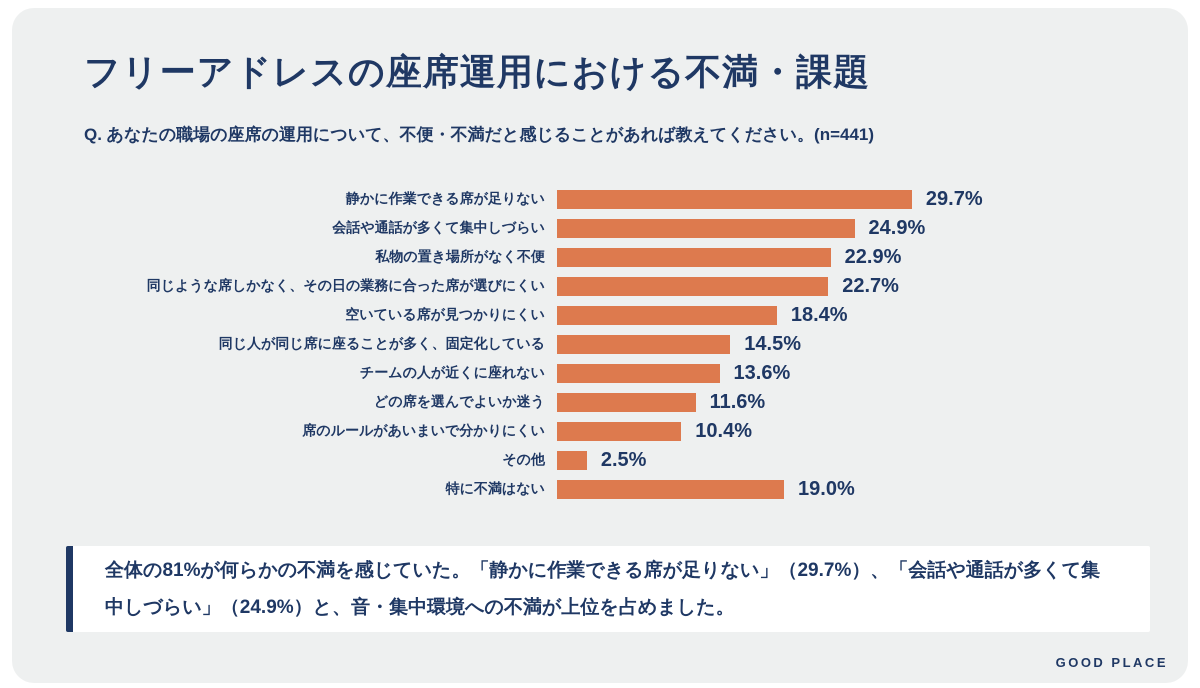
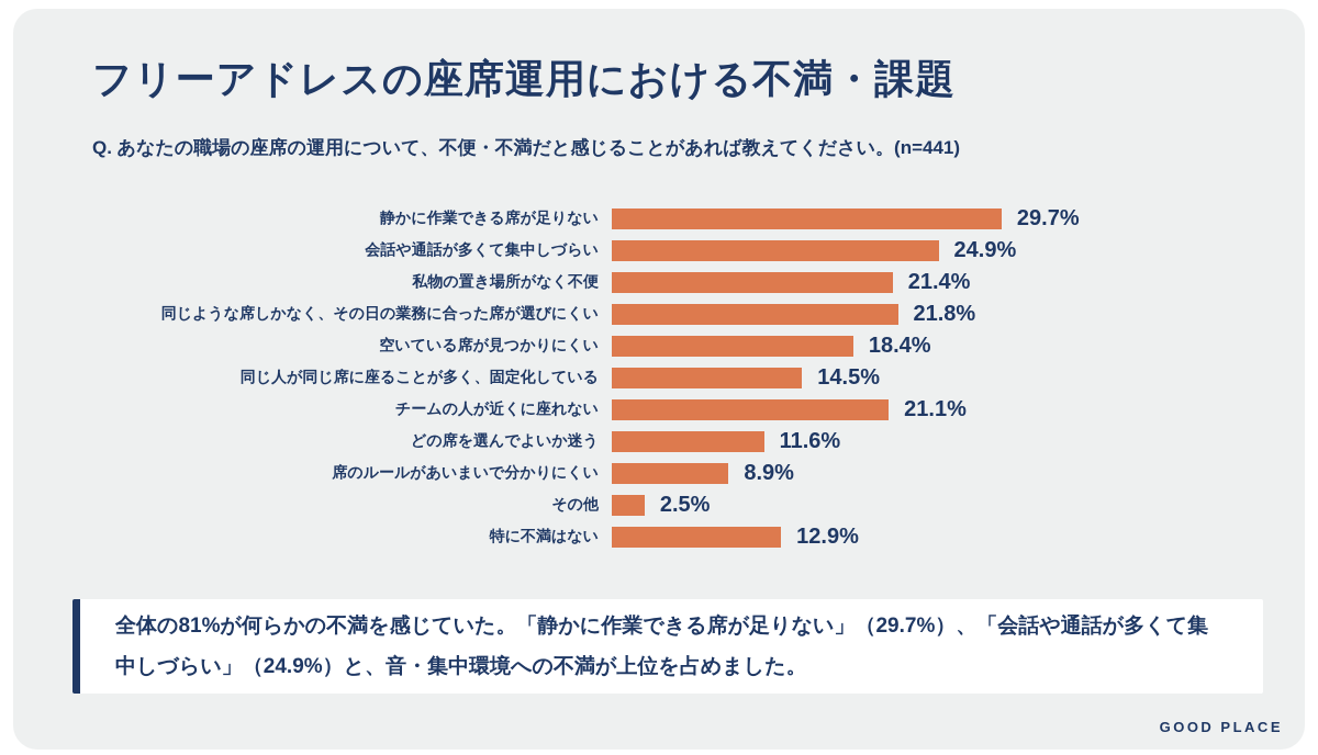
私物の置き場所がなく不便: 22.9% -> 21.4%
同じような席しかなく、その日の業務に合った席が選びにくい: 22.7% -> 21.8%
チームの人が近くに座れない: 13.6% -> 21.1%
席のルールがあいまいで分かりにくい: 10.4% -> 8.9%
特に不満はない: 19.0% -> 12.9%
